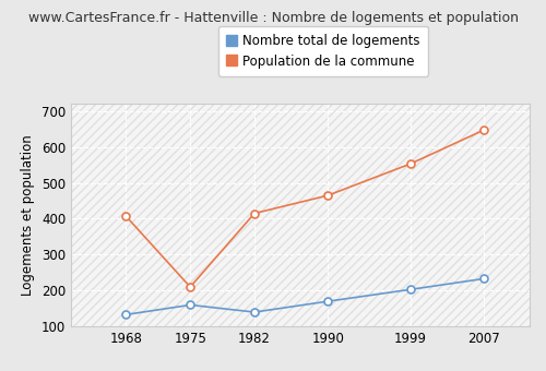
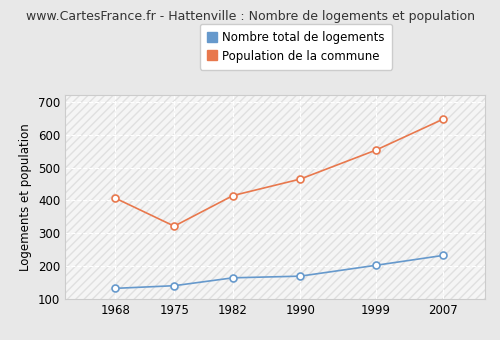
Nombre total de logements/1975: 160 -> 141
Population de la commune/1975: 210 -> 322
Nombre total de logements/1982: 140 -> 165
